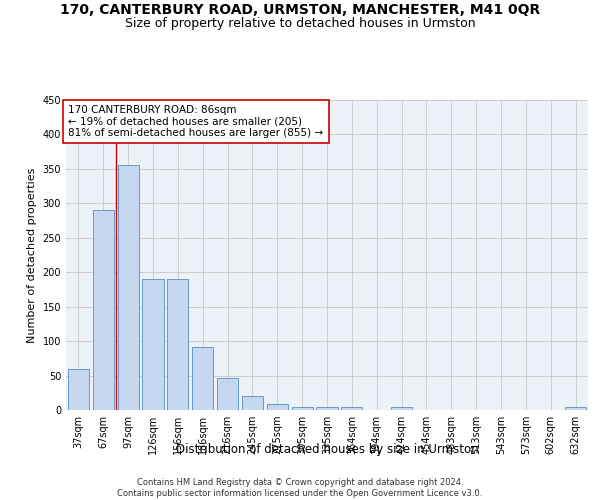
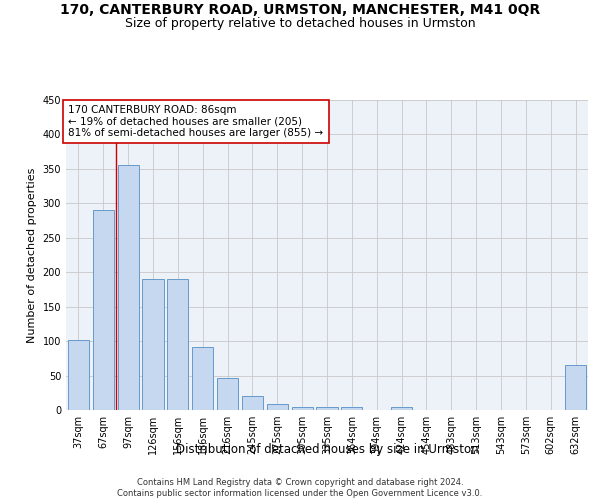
37sqm: 60 -> 102
632sqm: 5 -> 66
